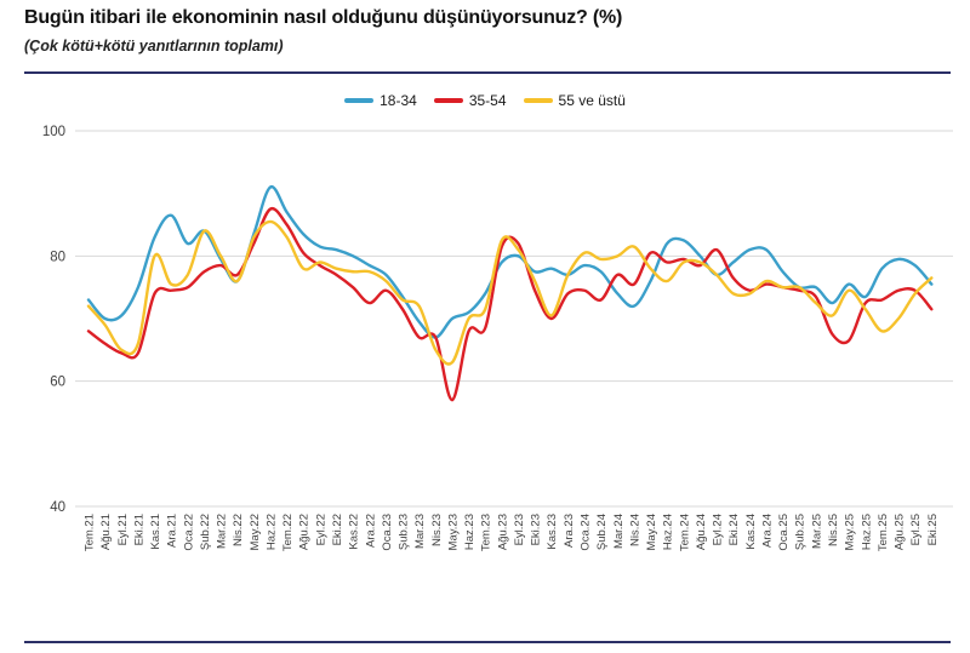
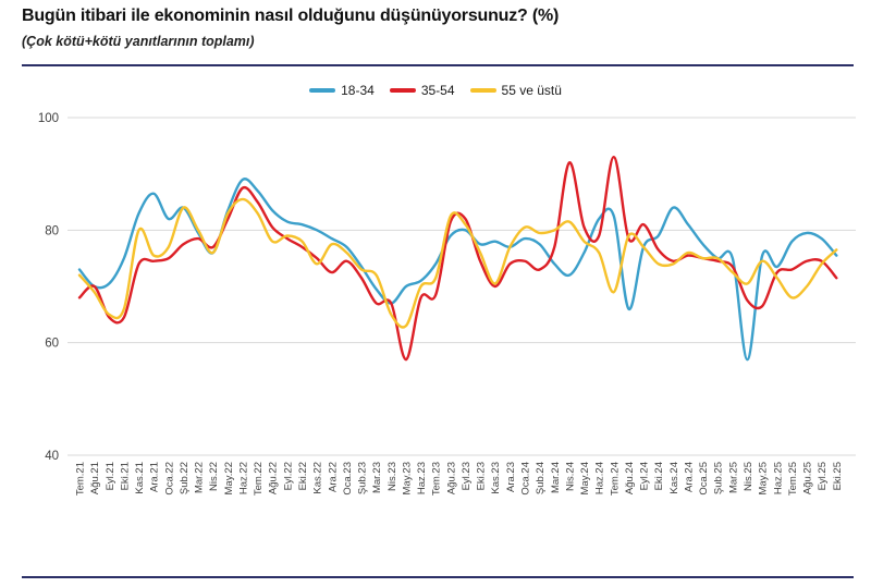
35-54/Ağu.21: 66 -> 70
18-34/Haz.22: 91 -> 89
55 ve üstü/Kas.22: 78 -> 74
35-54/Nis.24: 76 -> 92
35-54/Tem.24: 80 -> 93
55 ve üstü/Tem.24: 79 -> 69
18-34/Ağu.24: 80 -> 66
18-34/Kas.24: 81 -> 84
18-34/Nis.25: 72 -> 57
